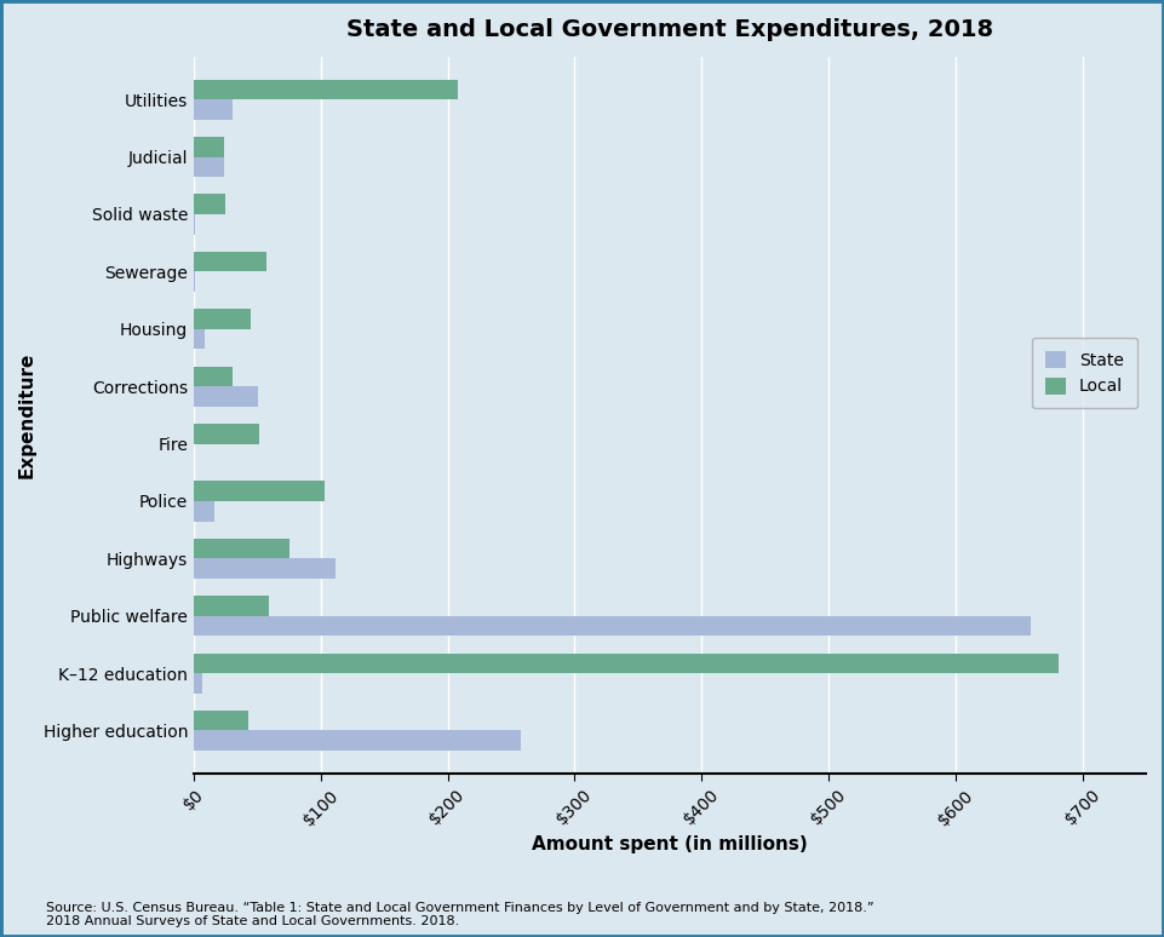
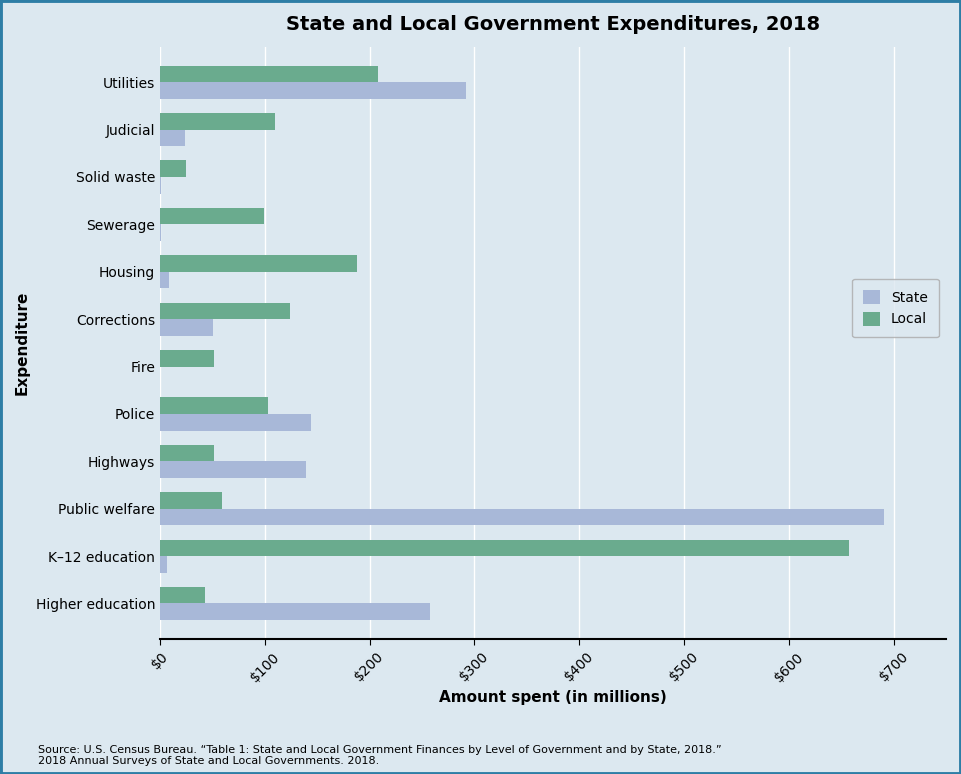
State/Utilities: $31 -> $292
Local/Judicial: $24 -> $110
Local/Sewerage: $57 -> $99
Local/Housing: $45 -> $188
Local/Corrections: $31 -> $124
State/Police: $16 -> $144
Local/Highways: $75 -> $52
State/Highways: $112 -> $139
State/Public welfare: $659 -> $691
Local/K–12 education: $681 -> $657
